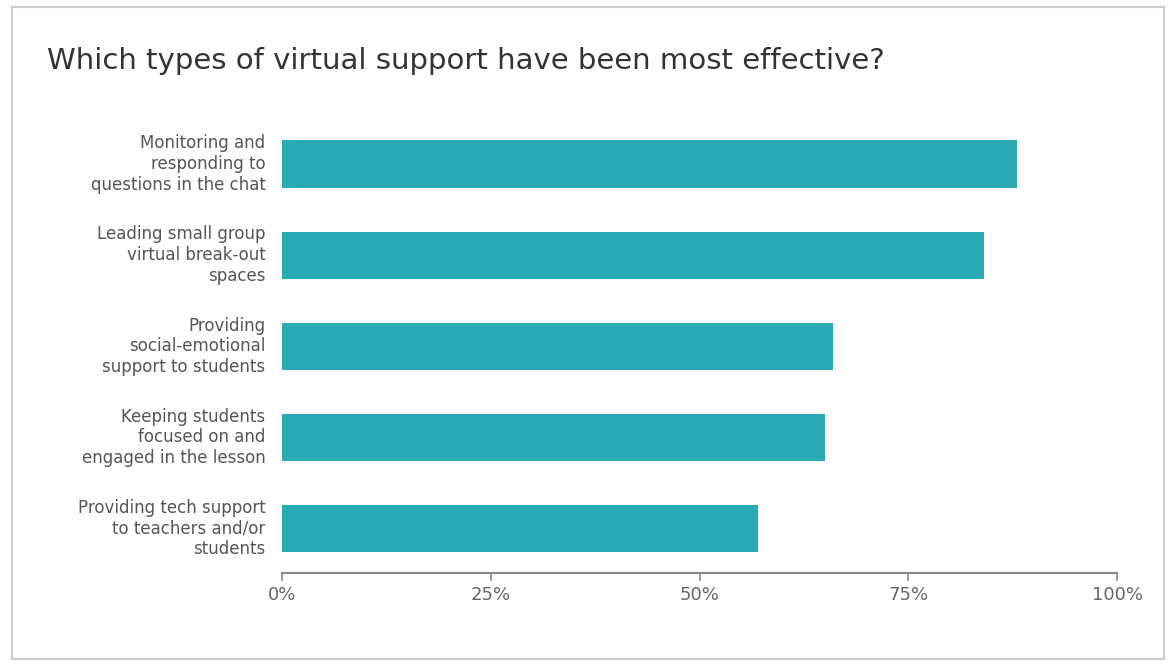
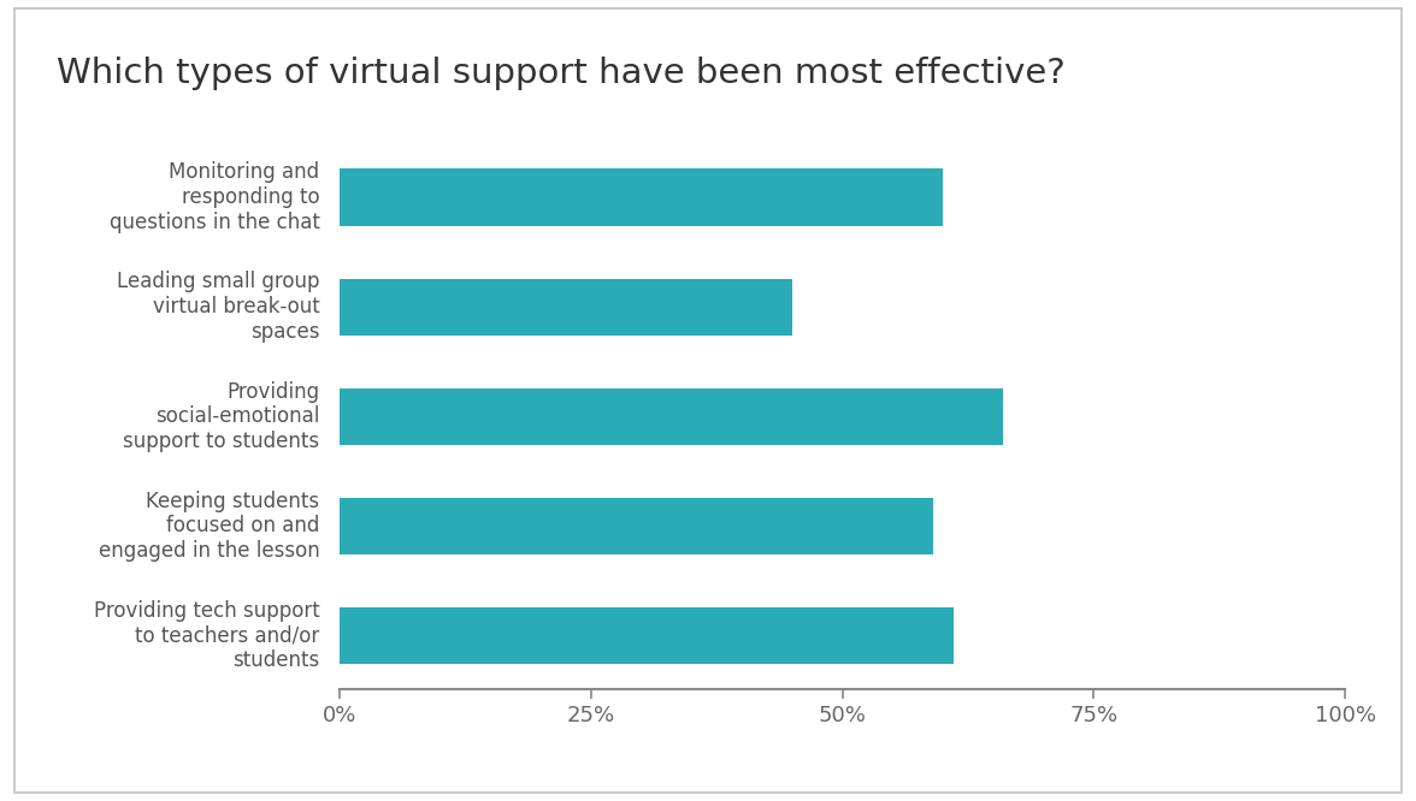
Monitoring and responding to questions in the chat: 88% -> 60%
Leading small group virtual break-out spaces: 84% -> 45%
Keeping students focused on and engaged in the lesson: 65% -> 59%
Providing tech support to teachers and/or students: 57% -> 61%
